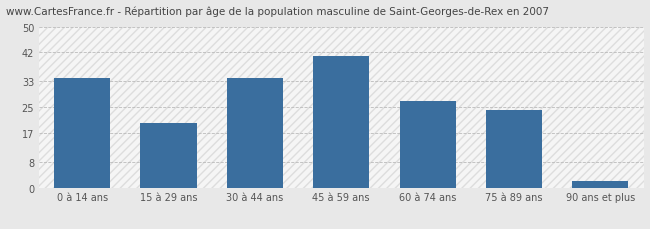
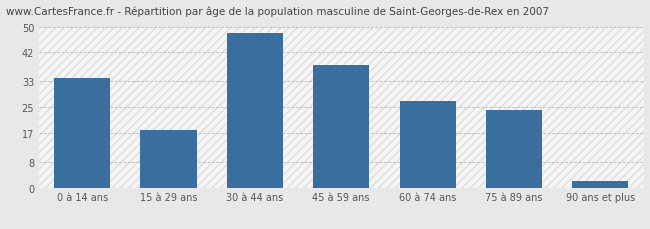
15 à 29 ans: 20 -> 18
30 à 44 ans: 34 -> 48
45 à 59 ans: 41 -> 38
